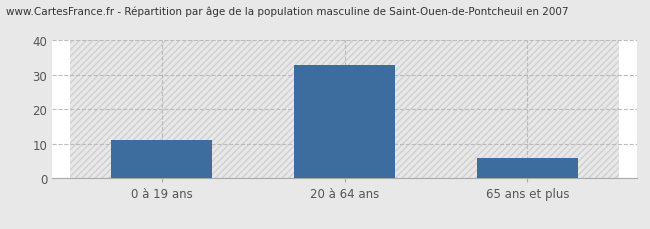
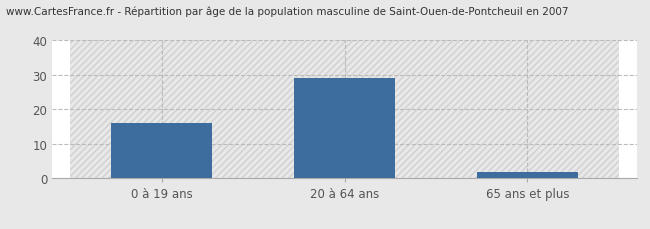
0 à 19 ans: 11 -> 16
20 à 64 ans: 33 -> 29
65 ans et plus: 6 -> 2
